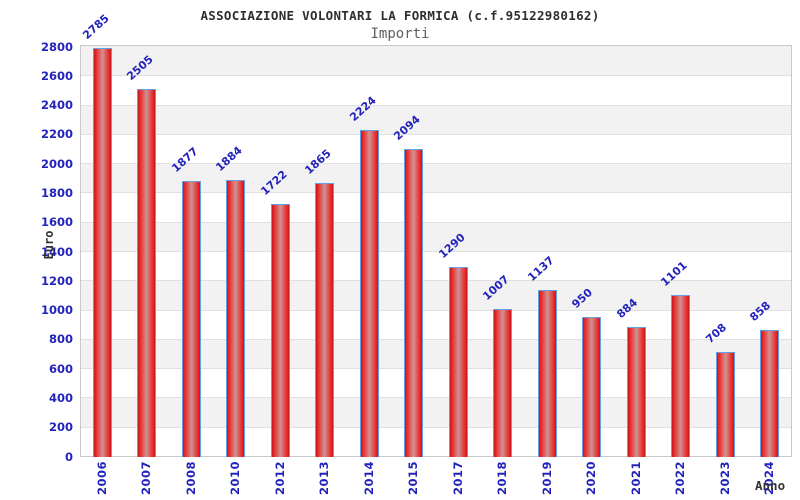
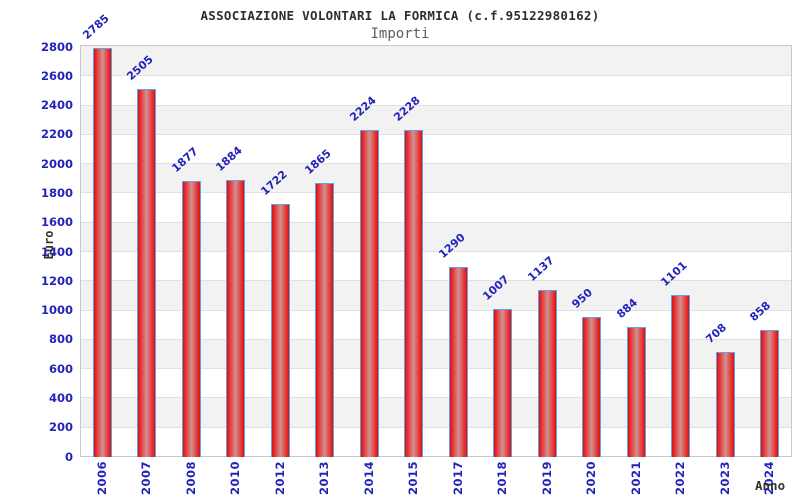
2015: 2094 -> 2228
